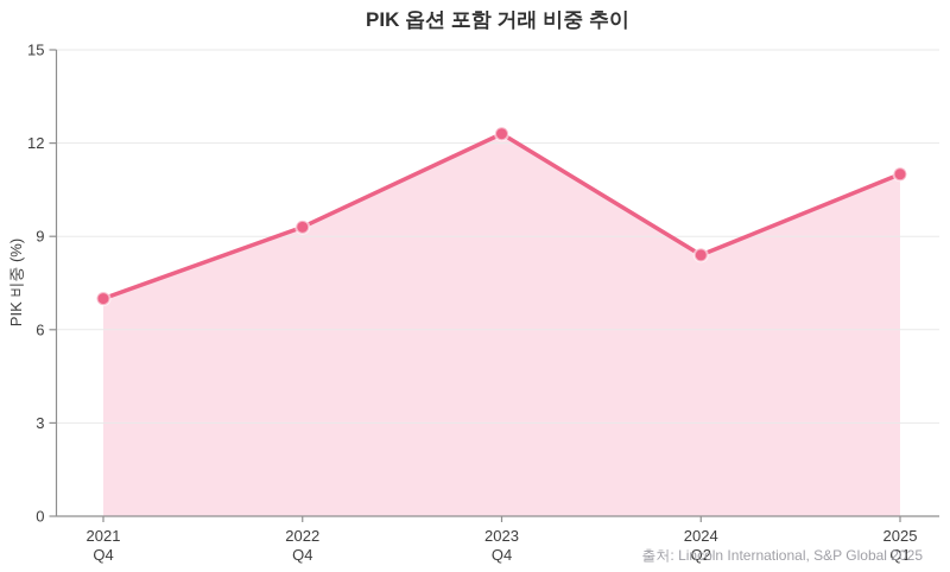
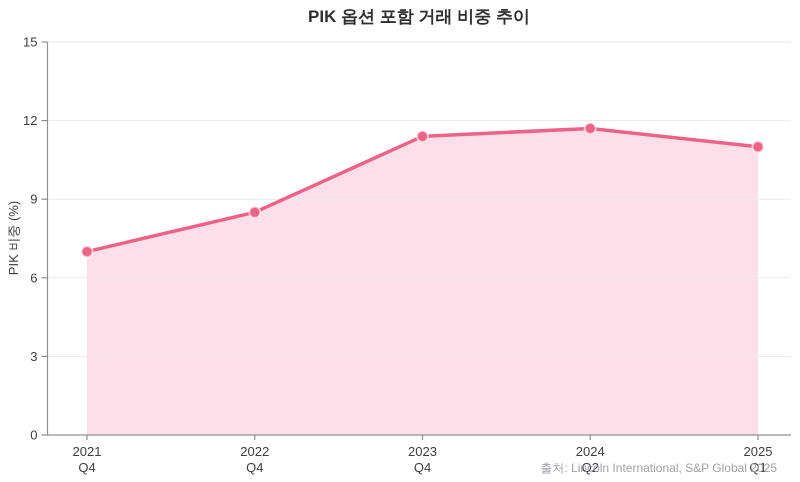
2022 Q4: 9.3 -> 8.5
2023 Q4: 12.3 -> 11.4
2024 Q2: 8.4 -> 11.7
